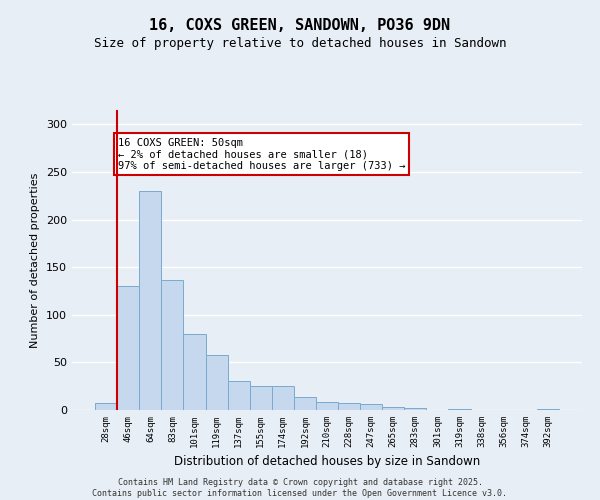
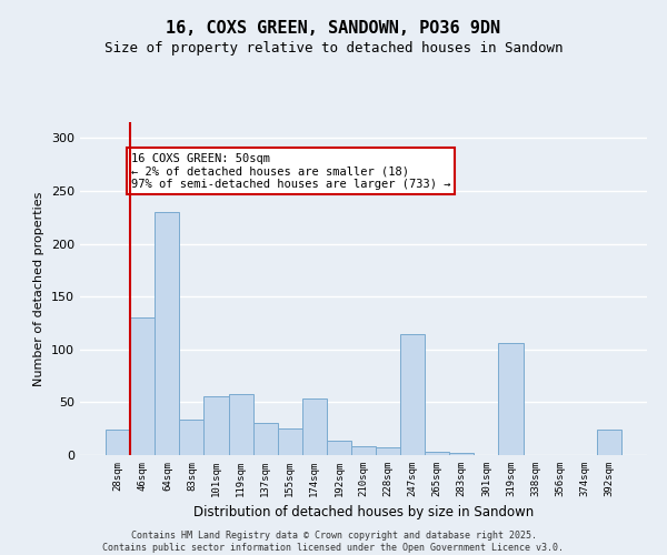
28sqm: 7 -> 24
83sqm: 137 -> 34
101sqm: 80 -> 56
174sqm: 25 -> 54
247sqm: 6 -> 114
319sqm: 1 -> 106
392sqm: 1 -> 24
